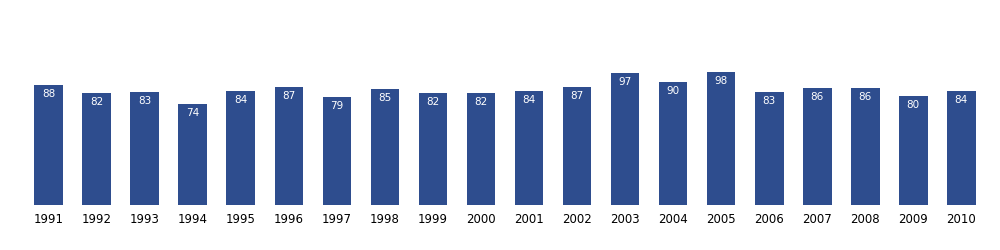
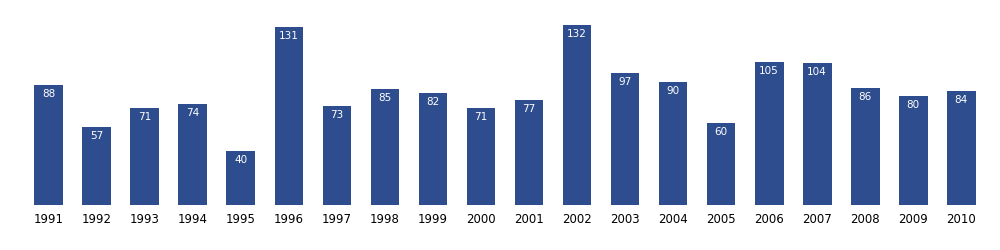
1992: 82 -> 57
1993: 83 -> 71
1995: 84 -> 40
1996: 87 -> 131
1997: 79 -> 73
2000: 82 -> 71
2001: 84 -> 77
2002: 87 -> 132
2005: 98 -> 60
2006: 83 -> 105
2007: 86 -> 104
